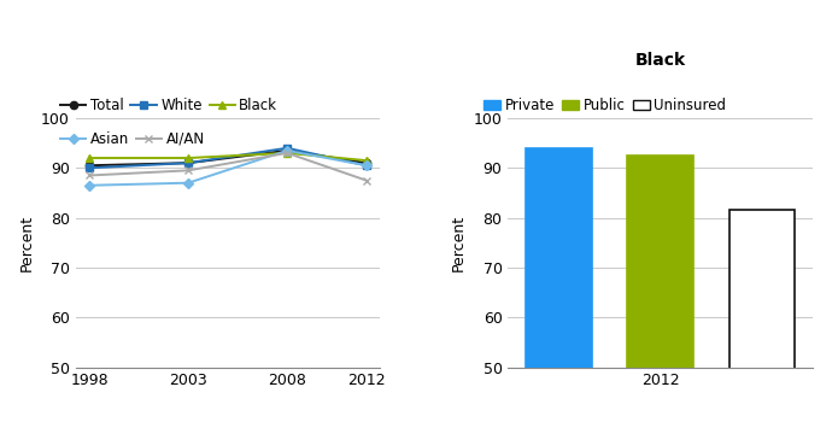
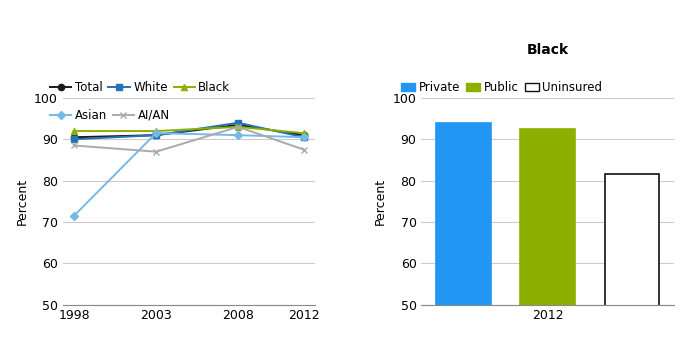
Asian/1998: 86.5 -> 71.5
Asian/2003: 87.0 -> 91.5
AI/AN/2003: 89.5 -> 87.0
Asian/2008: 93.5 -> 91.0
